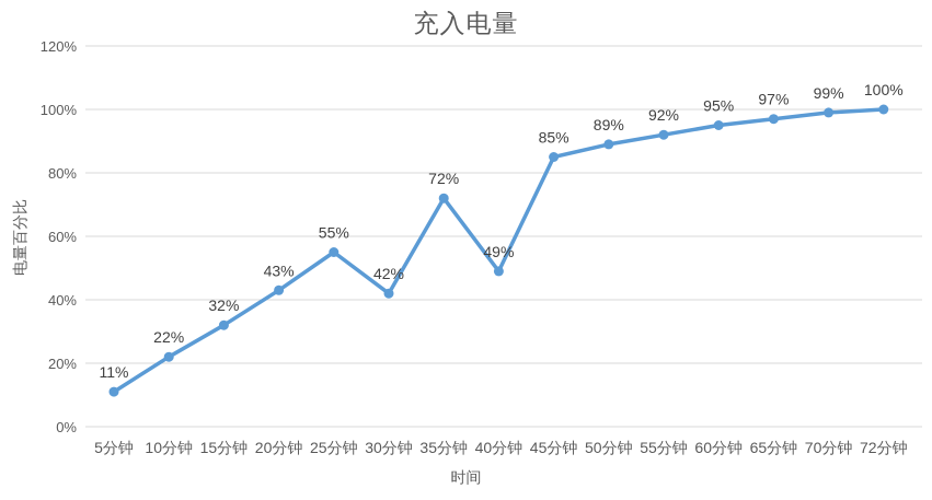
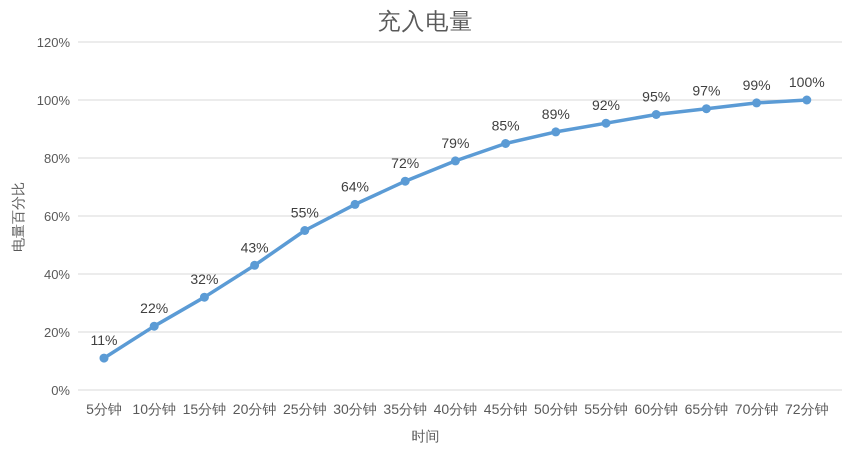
30分钟: 42% -> 64%
40分钟: 49% -> 79%
